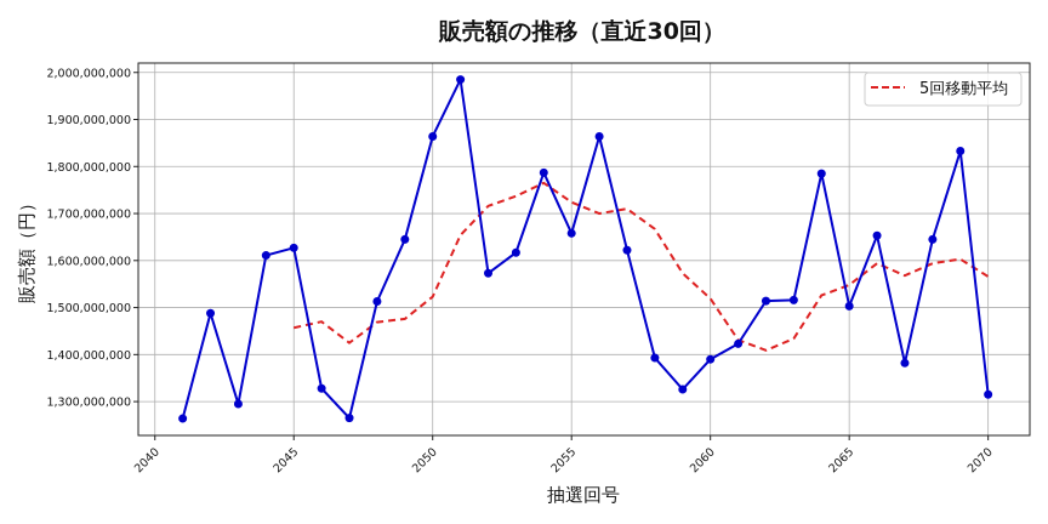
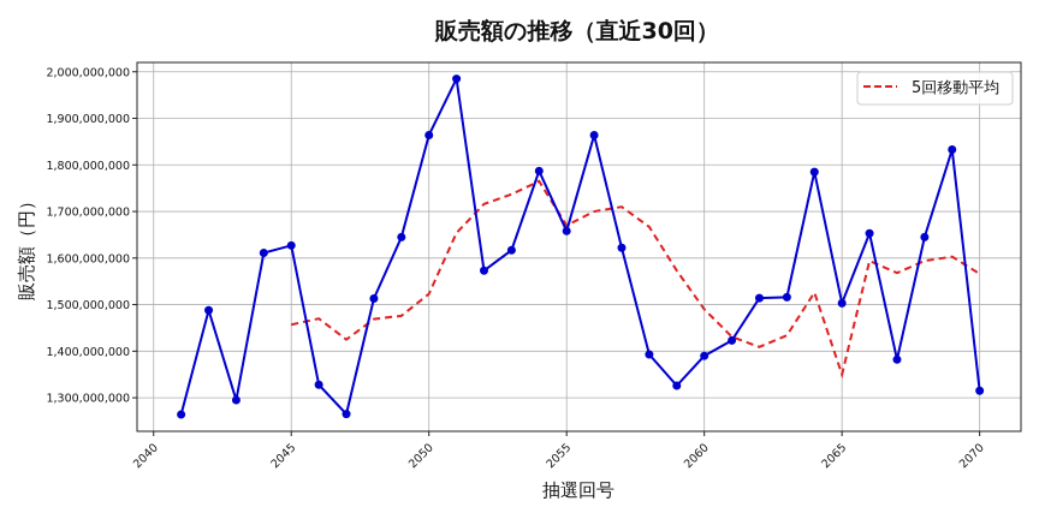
5回移動平均/2055: 1720000000 -> 1670000000
5回移動平均/2060: 1520000000 -> 1490000000
5回移動平均/2065: 1550000000 -> 1350000000
